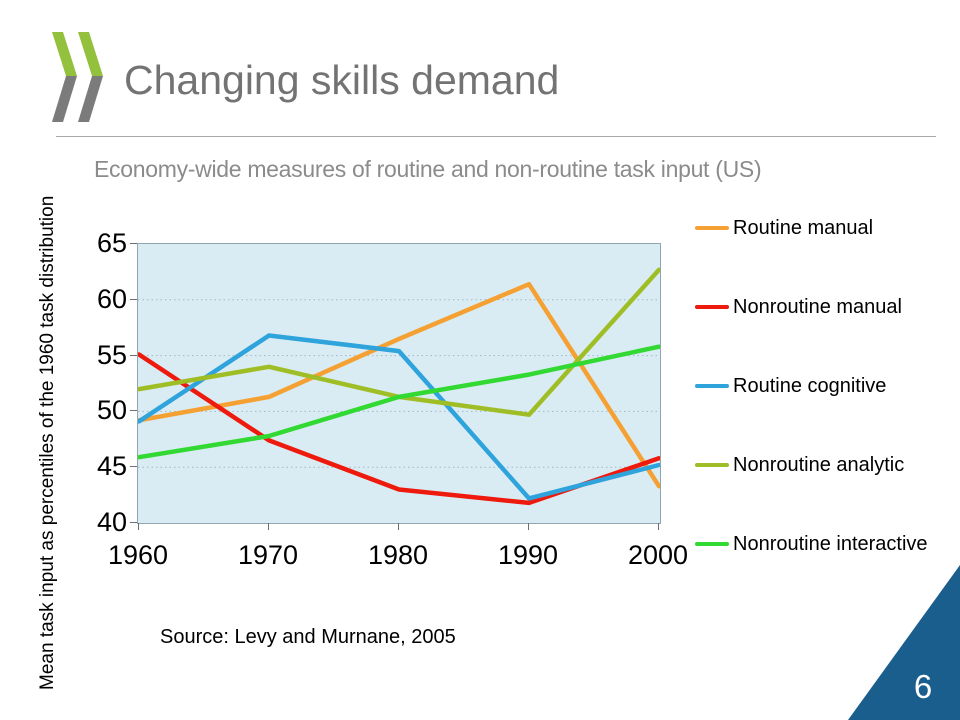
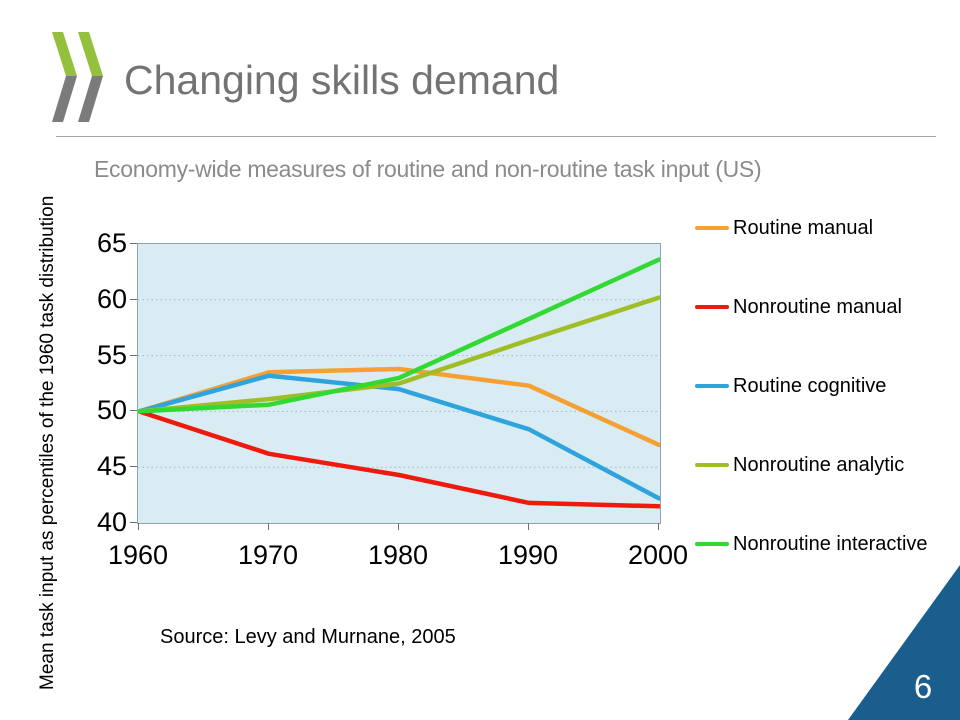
Routine manual/1960: 49.2 -> 50.0
Nonroutine manual/1960: 55.1 -> 50.0
Routine cognitive/1960: 49.1 -> 50.0
Nonroutine analytic/1960: 52.0 -> 50.0
Nonroutine interactive/1960: 45.9 -> 50.0
Routine manual/1970: 51.3 -> 53.5
Nonroutine manual/1970: 47.4 -> 46.2
Routine cognitive/1970: 56.8 -> 53.2
Nonroutine analytic/1970: 54.0 -> 51.1
Nonroutine interactive/1970: 47.8 -> 50.6
Routine manual/1980: 56.5 -> 53.8
Nonroutine manual/1980: 43.0 -> 44.3
Routine cognitive/1980: 55.4 -> 52.0
Nonroutine analytic/1980: 51.3 -> 52.5
Nonroutine interactive/1980: 51.3 -> 53.0
Routine manual/1990: 61.4 -> 52.3
Routine cognitive/1990: 42.2 -> 48.4
Nonroutine analytic/1990: 49.7 -> 56.4
Nonroutine interactive/1990: 53.3 -> 58.3
Routine manual/2000: 43.3 -> 47.0
Nonroutine manual/2000: 45.8 -> 41.5
Routine cognitive/2000: 45.2 -> 42.2
Nonroutine analytic/2000: 62.7 -> 60.2
Nonroutine interactive/2000: 55.8 -> 63.6
